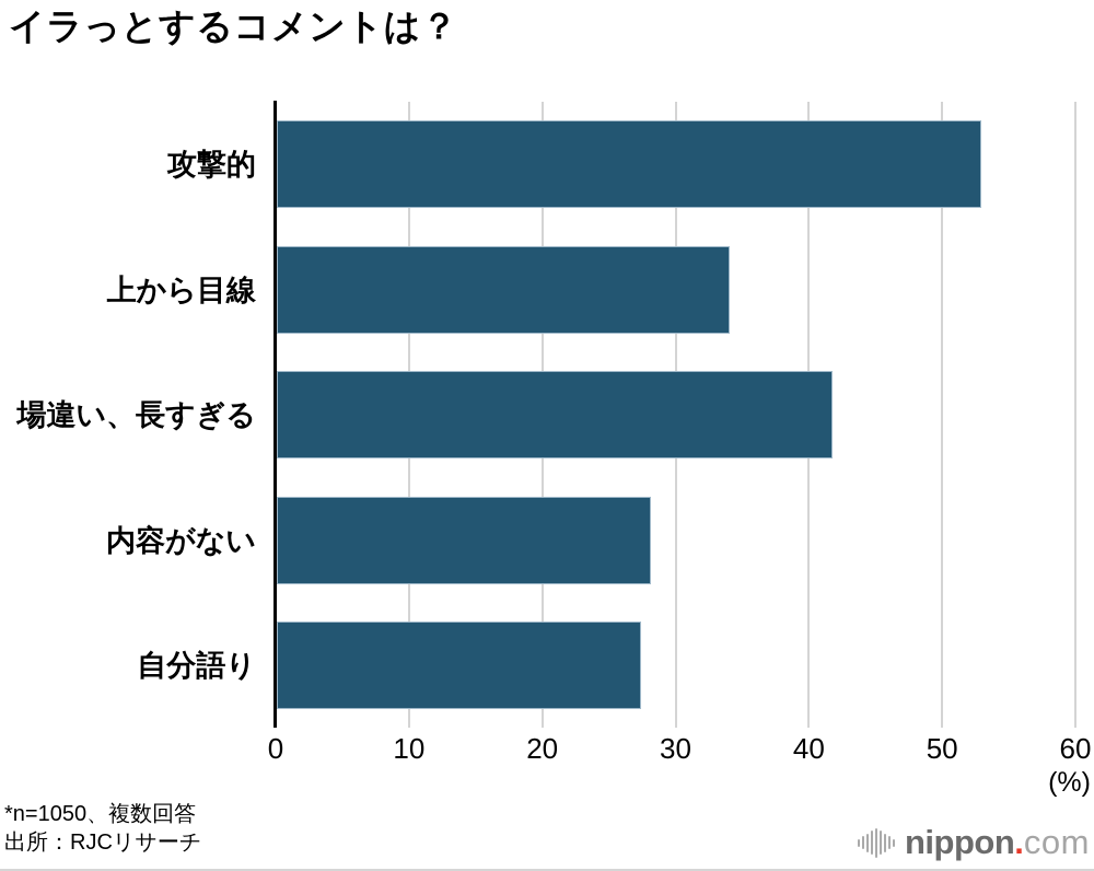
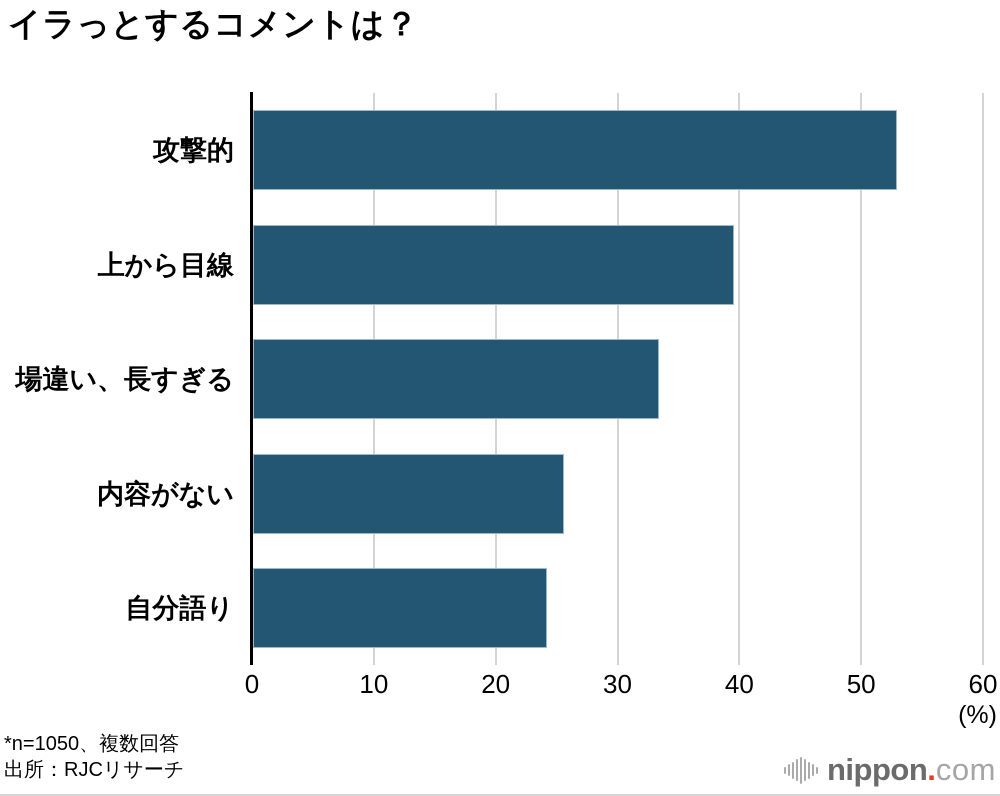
上から目線: 34.0 -> 39.5
場違い、長すぎる: 41.7 -> 33.3
内容がない: 28.1 -> 25.5
自分語り: 27.3 -> 24.1
